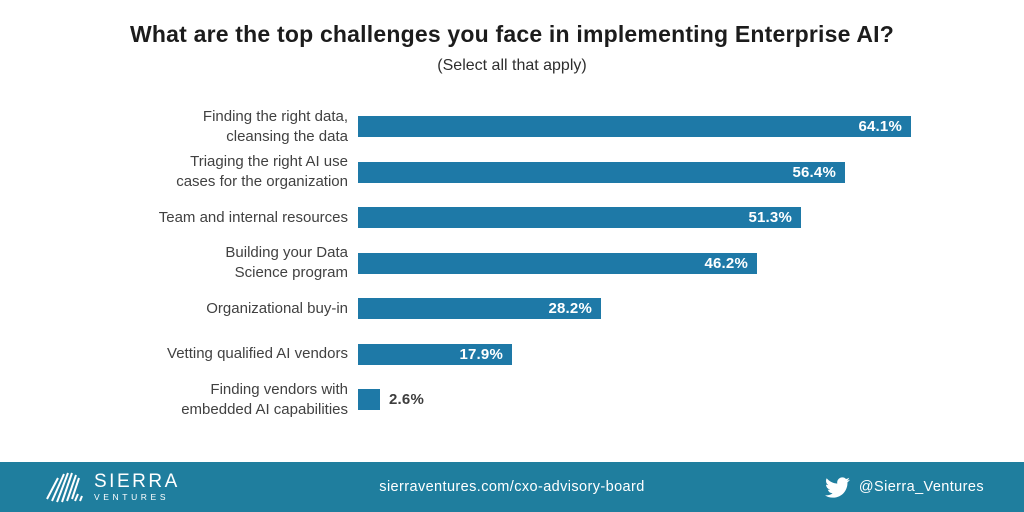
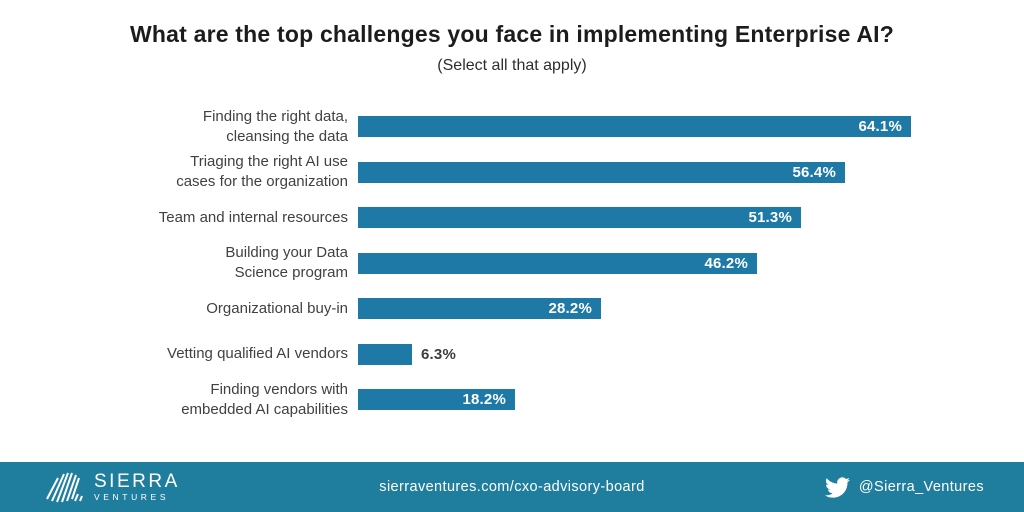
Vetting qualified AI vendors: 17.9% -> 6.3%
Finding vendors with embedded AI capabilities: 2.6% -> 18.2%
